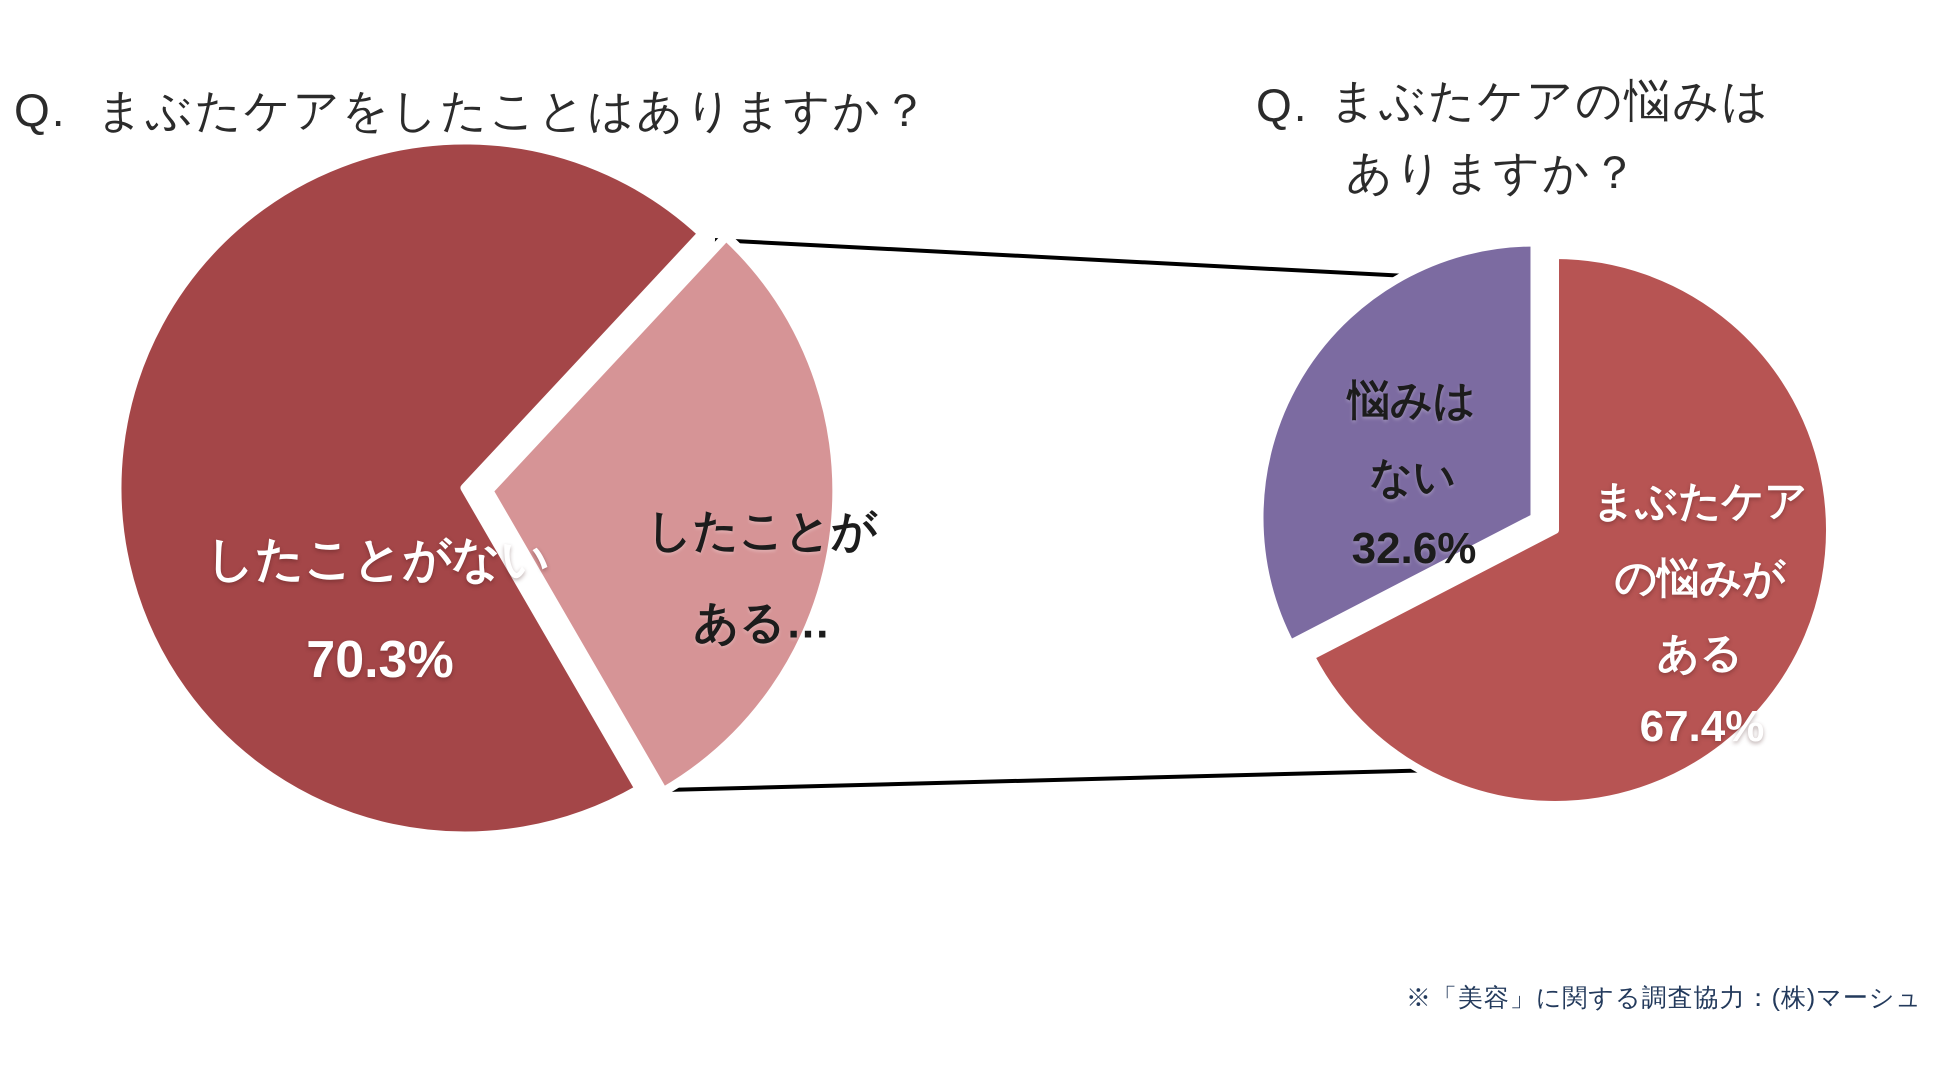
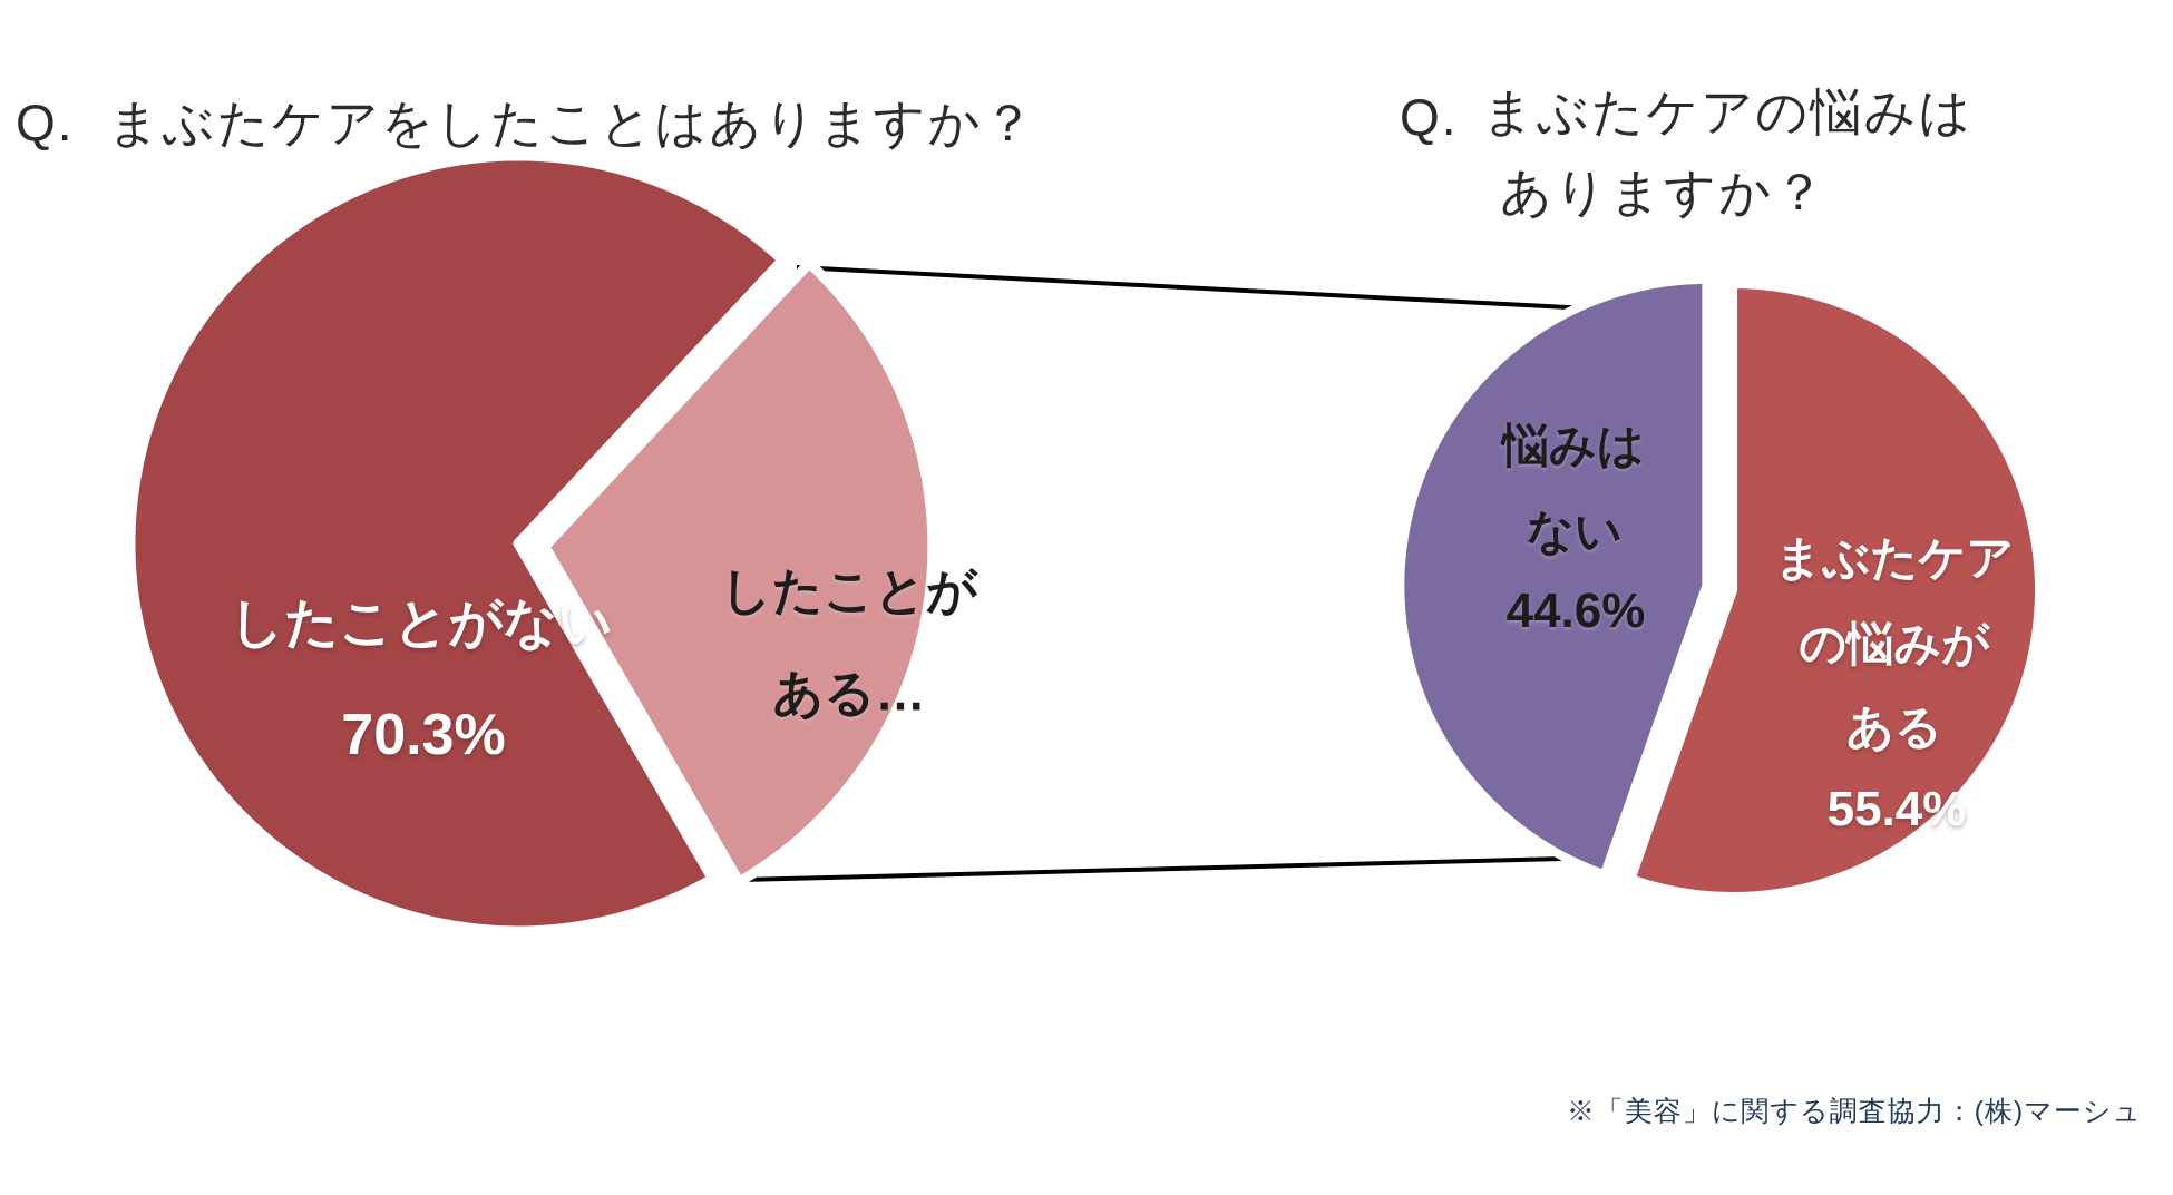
Q. まぶたケアの悩みはありますか？/まぶたケアの悩みがある: 67.4% -> 55.4%
Q. まぶたケアの悩みはありますか？/悩みはない: 32.6% -> 44.6%
